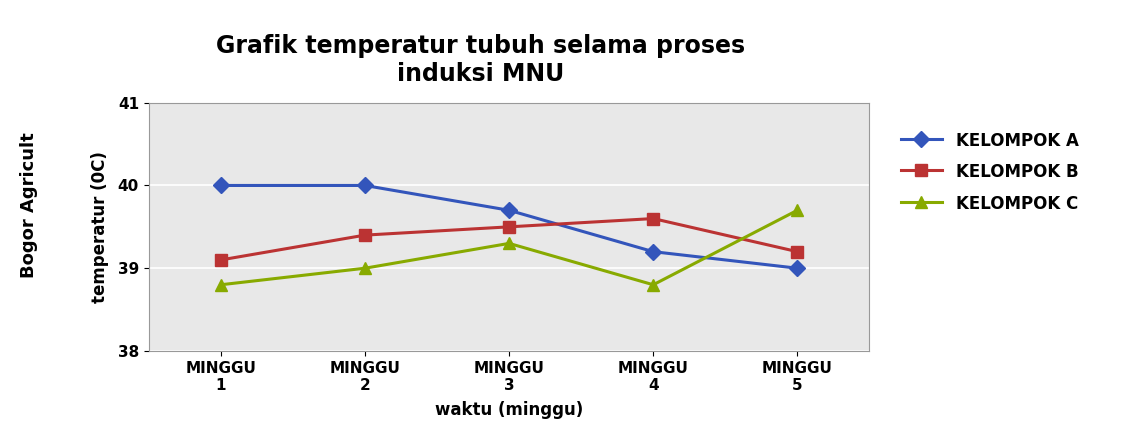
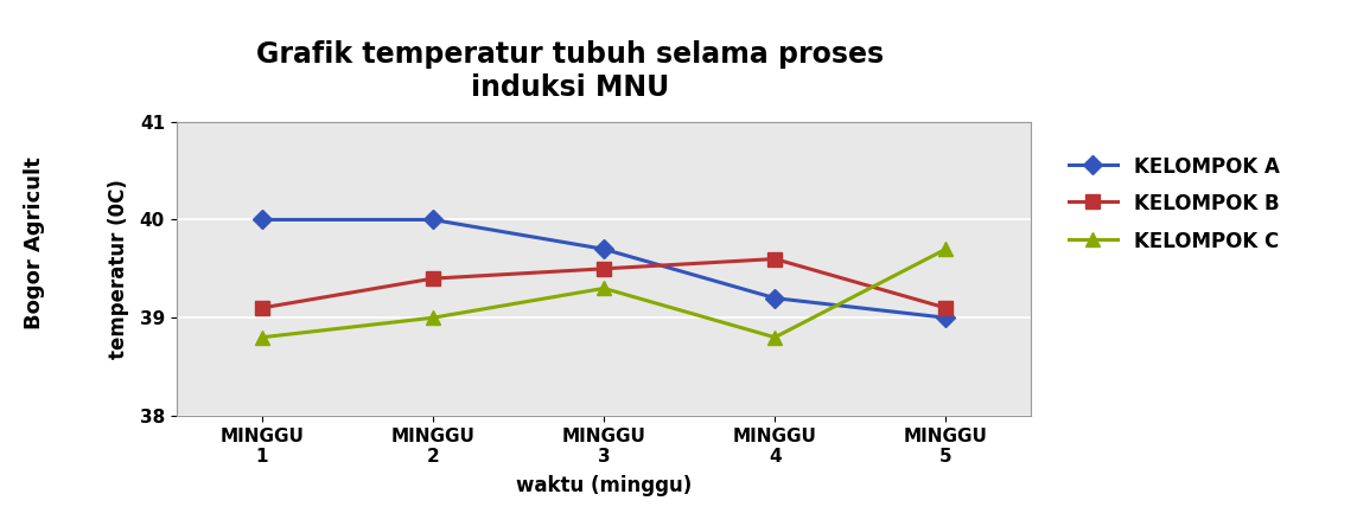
KELOMPOK B/MINGGU 5: 39.2 -> 39.1
